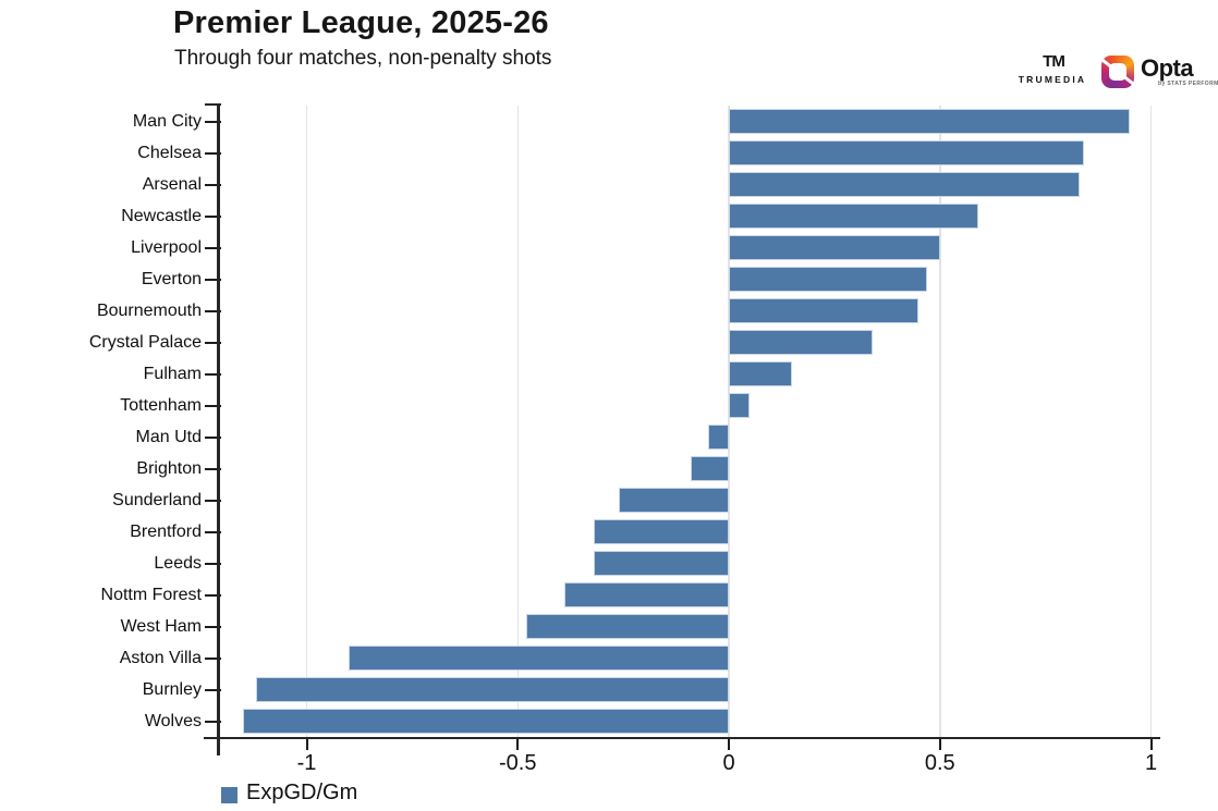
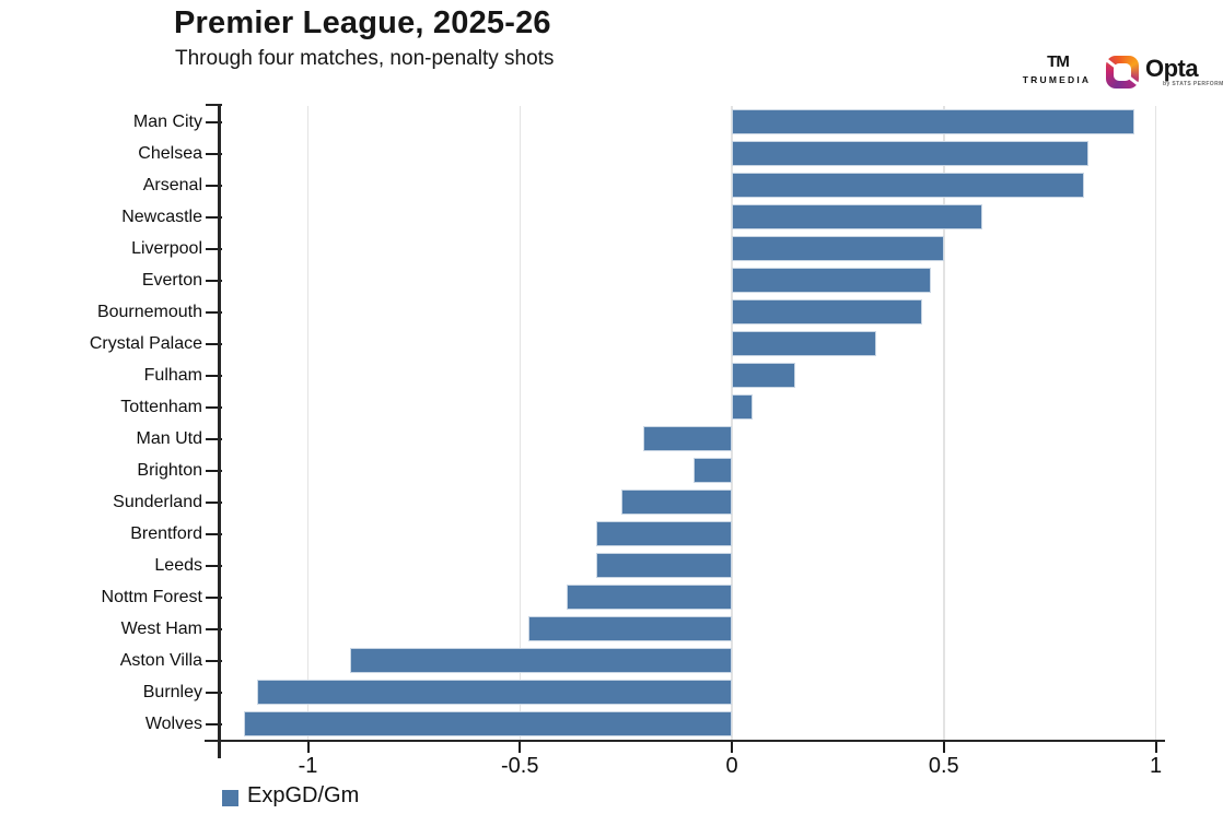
Man Utd: -0.05 -> -0.21
